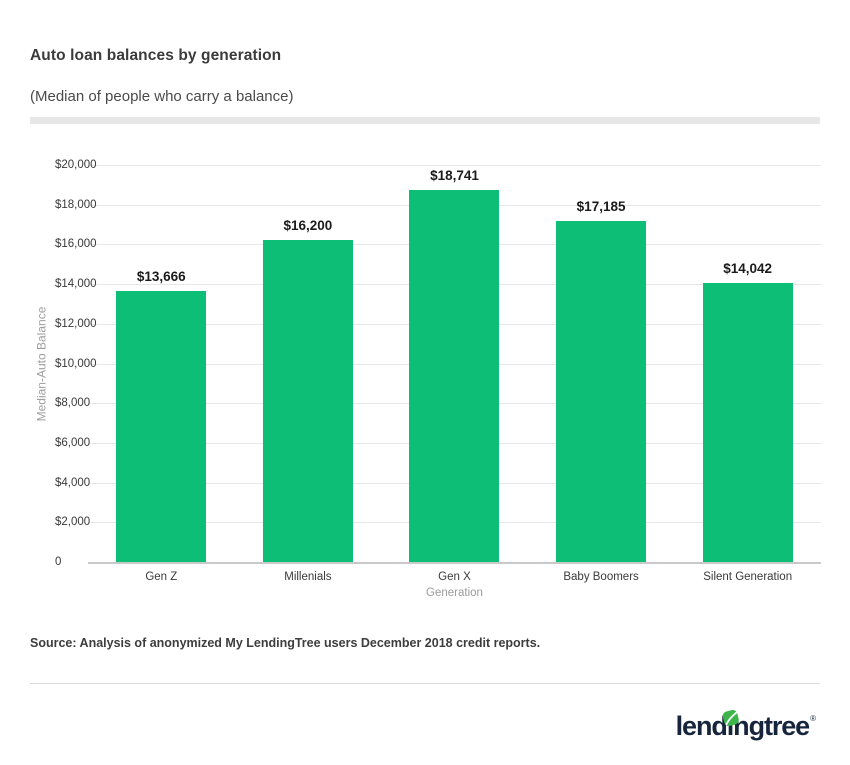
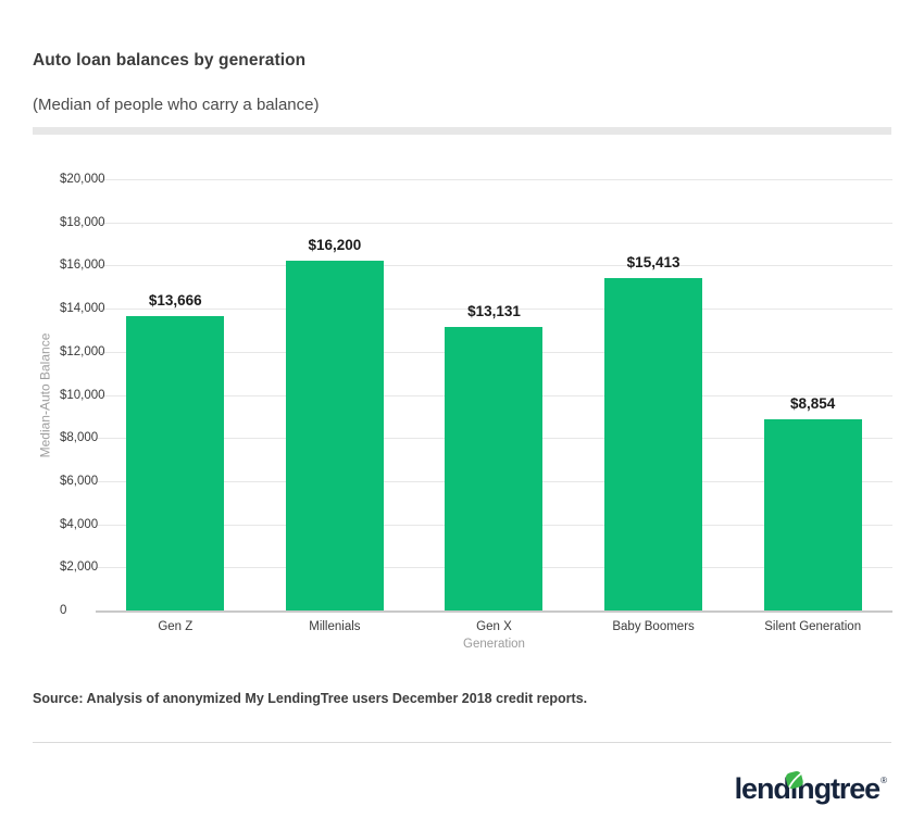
Gen X: $18,741 -> $13,131
Baby Boomers: $17,185 -> $15,413
Silent Generation: $14,042 -> $8,854
